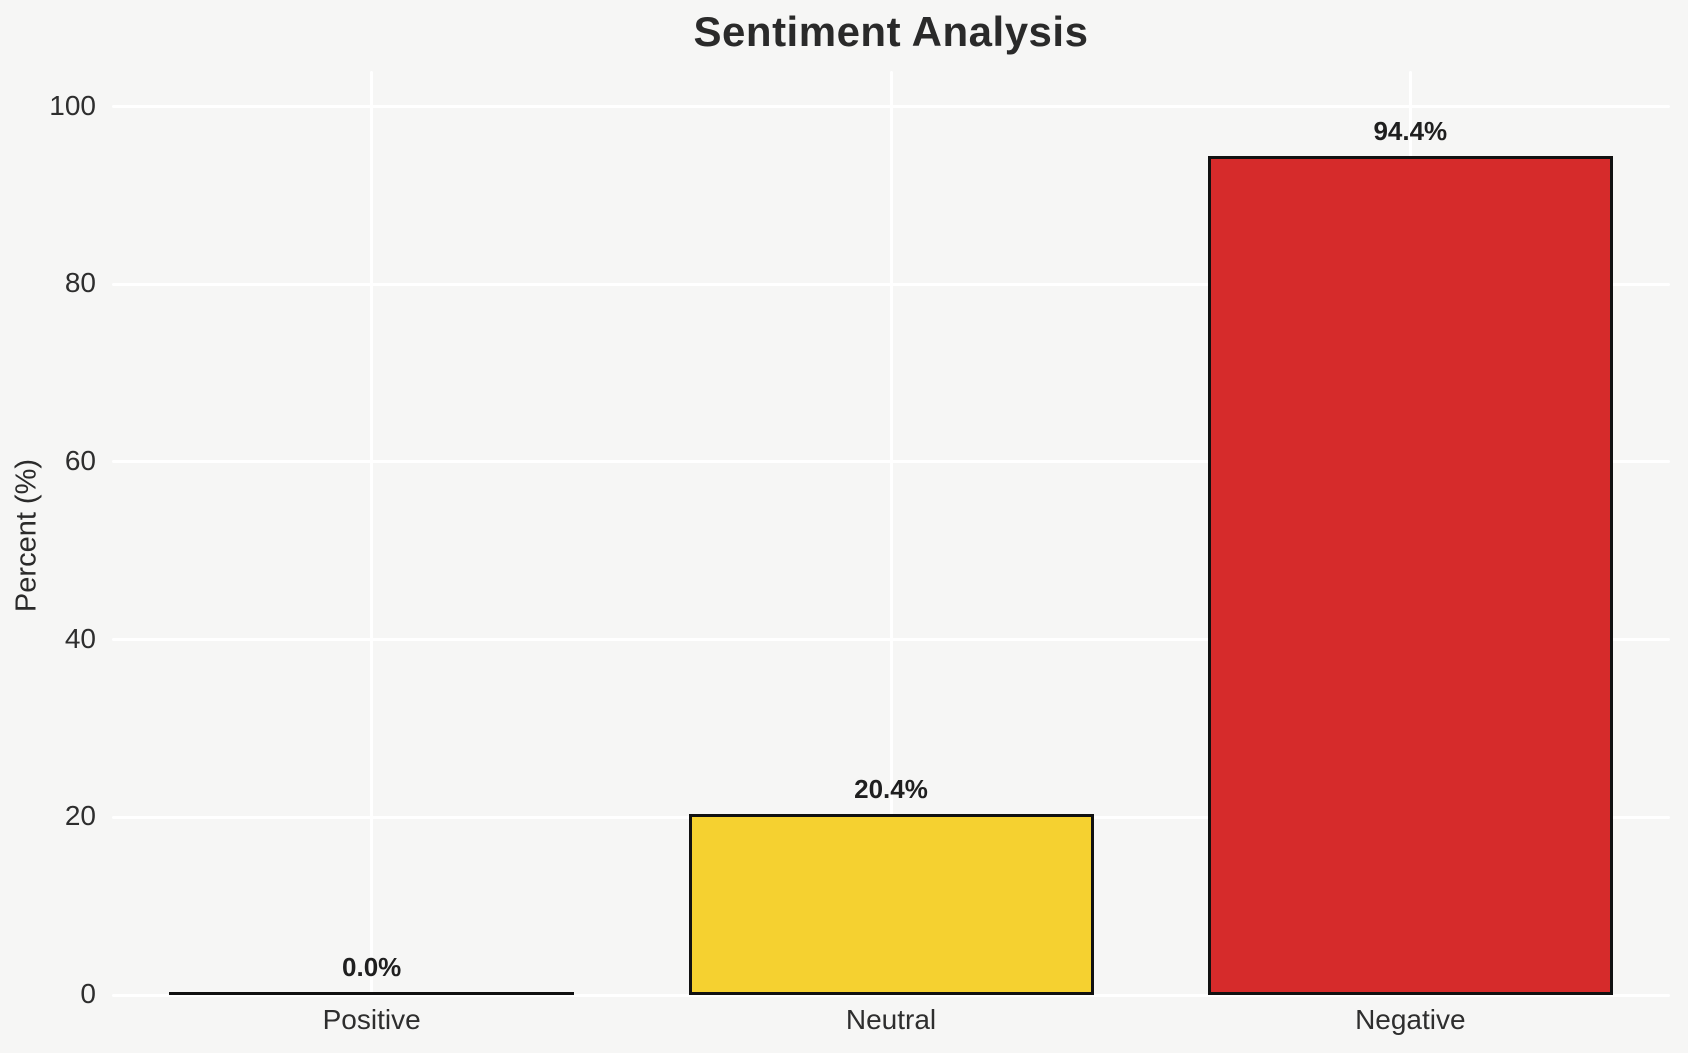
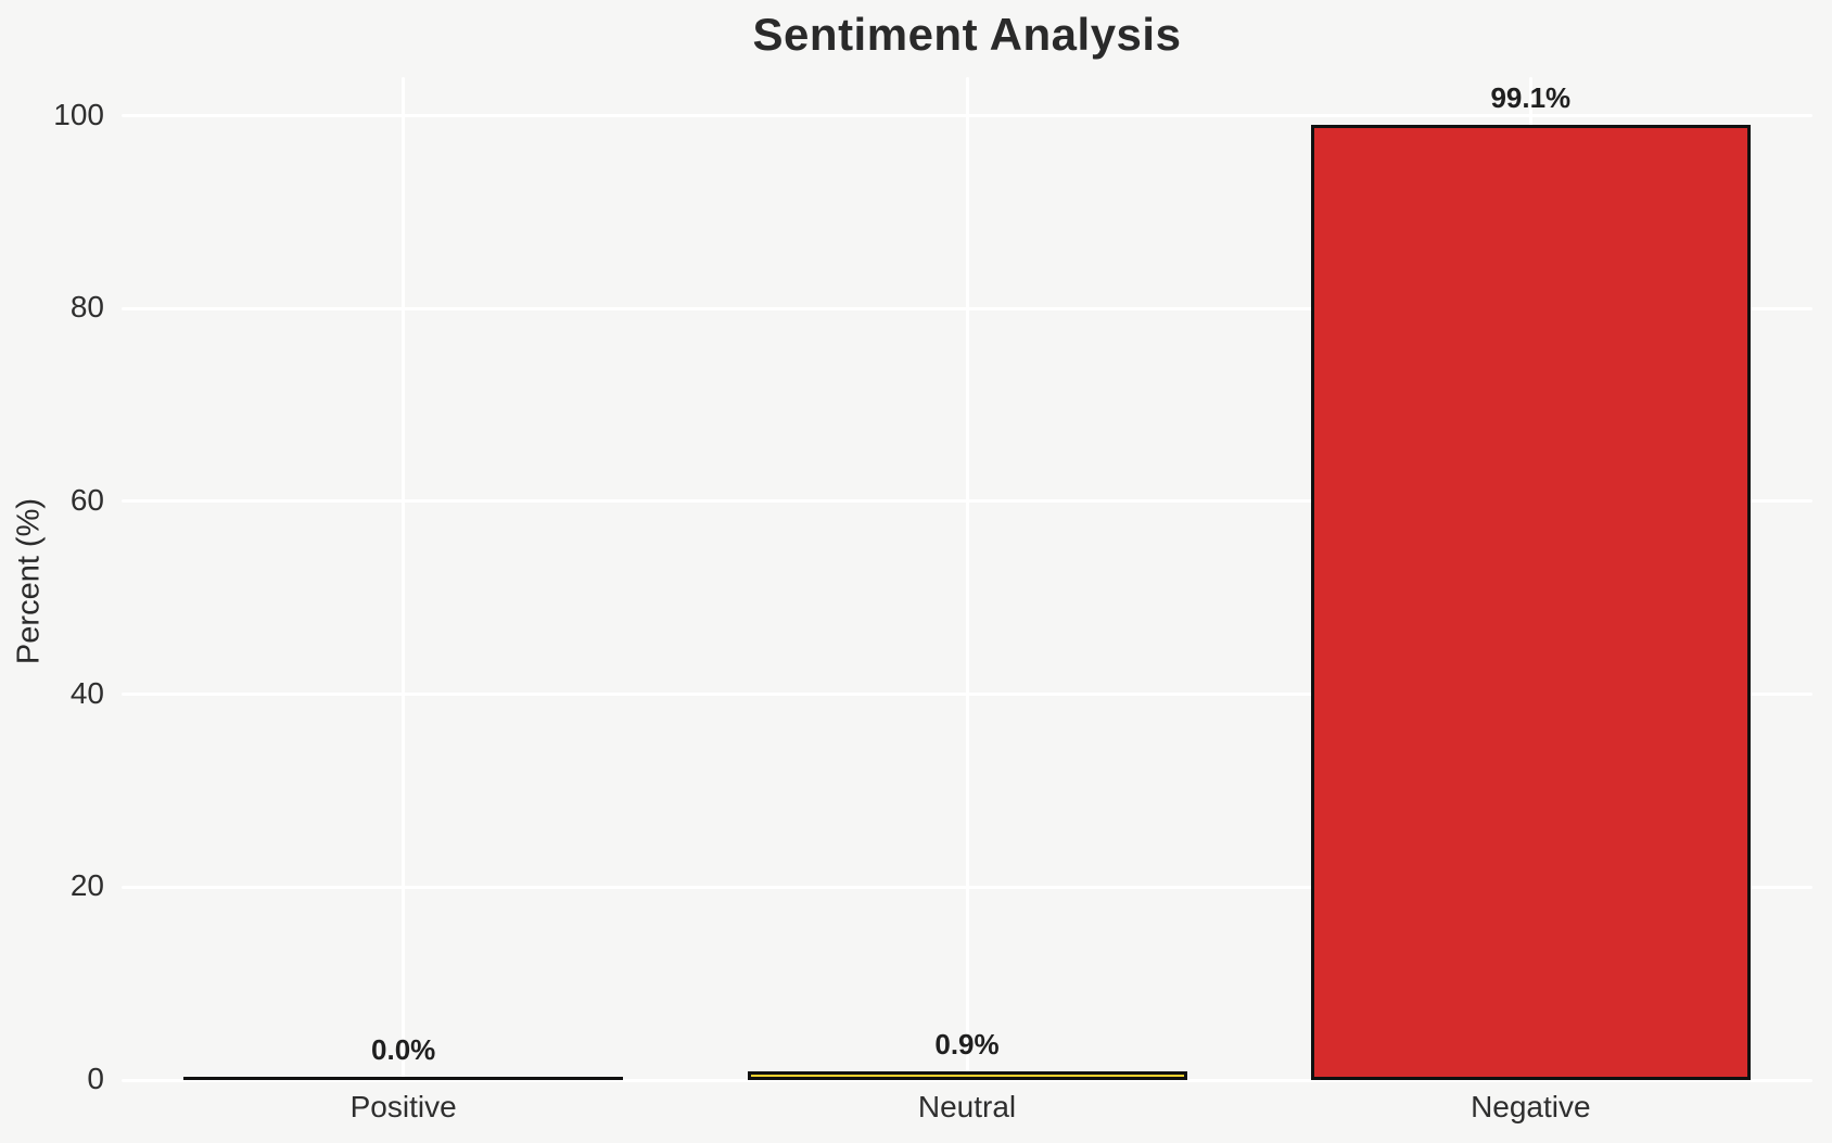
Neutral: 20.4% -> 0.9%
Negative: 94.4% -> 99.1%
